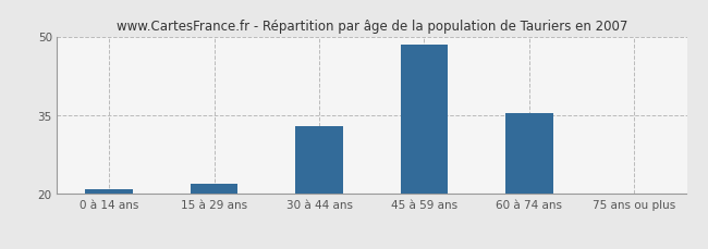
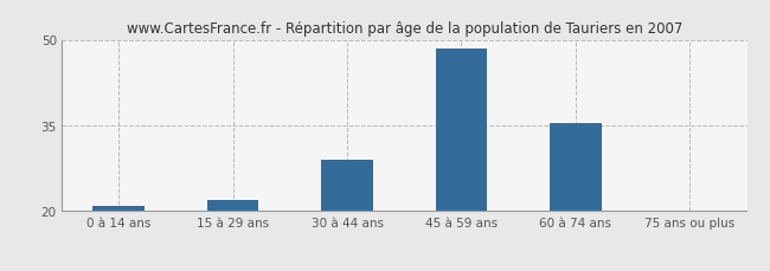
30 à 44 ans: 33.0 -> 29.0
